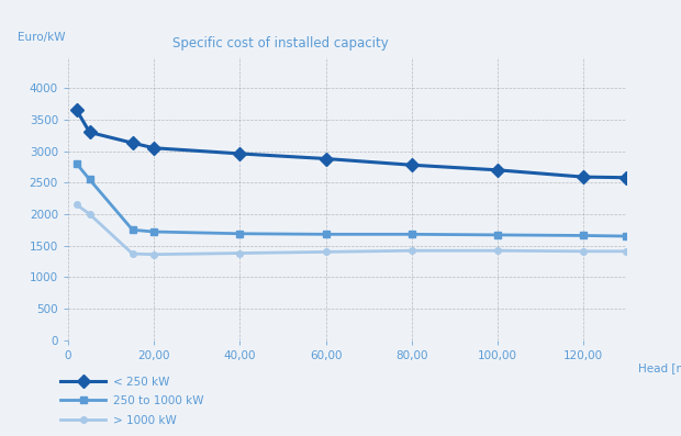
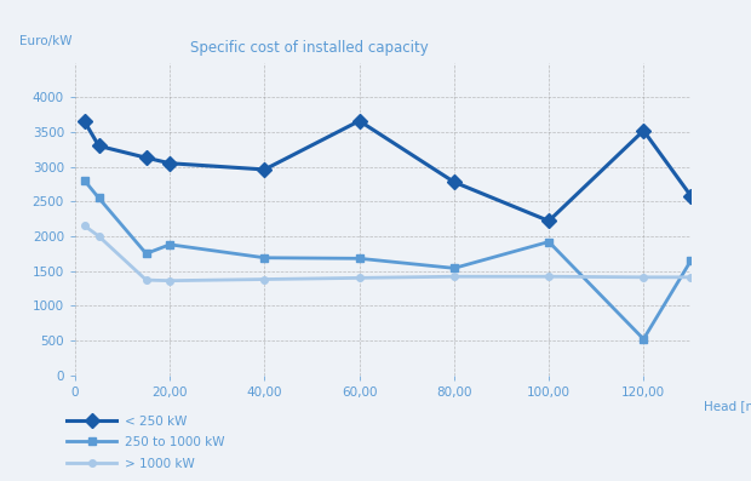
250 to 1000 kW/20,00: 1720 -> 1880
< 250 kW/60,00: 2880 -> 3660
250 to 1000 kW/80,00: 1680 -> 1540
< 250 kW/100,00: 2700 -> 2220
250 to 1000 kW/100,00: 1670 -> 1920
< 250 kW/120,00: 2590 -> 3520
250 to 1000 kW/120,00: 1660 -> 520
